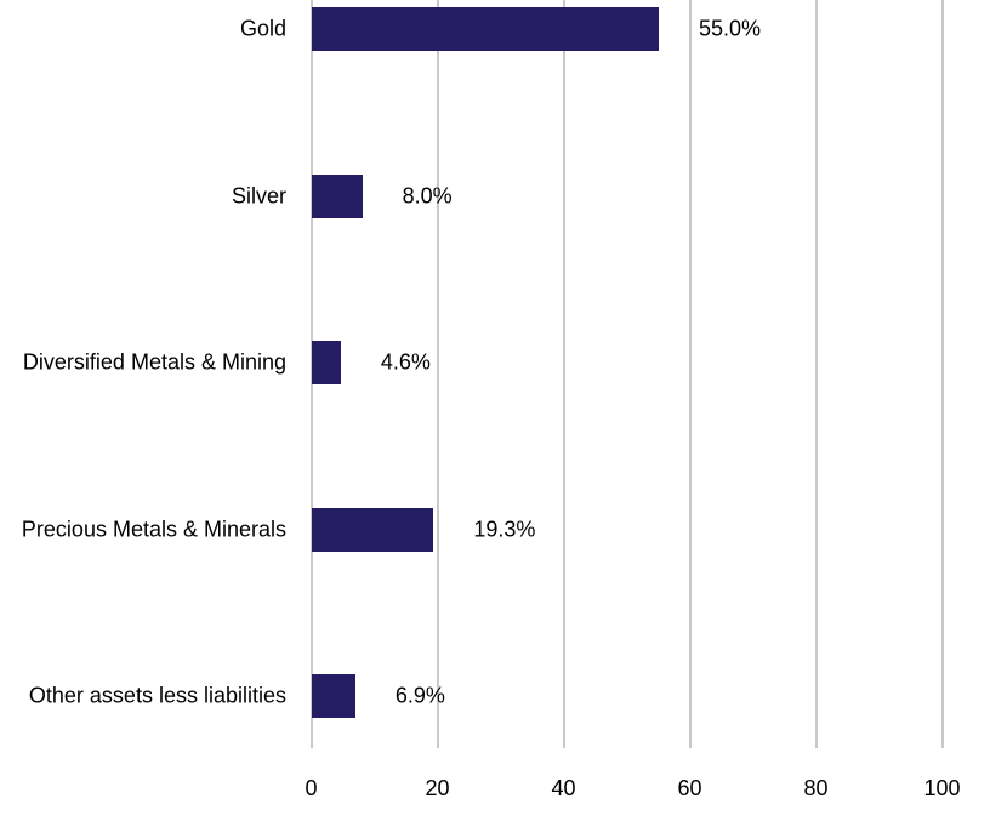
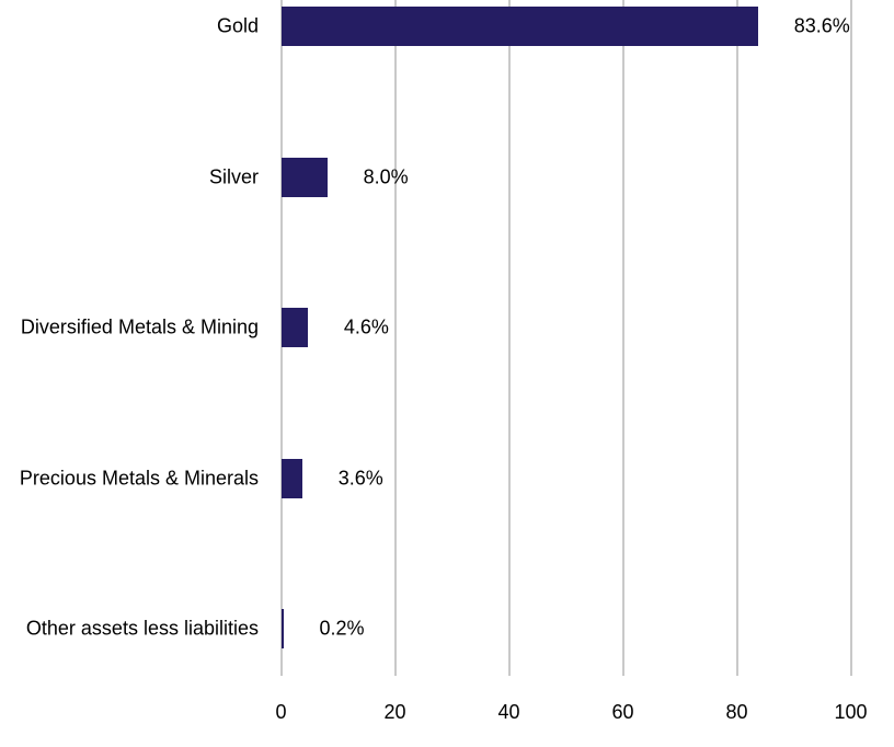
Gold: 55.0% -> 83.6%
Precious Metals & Minerals: 19.3% -> 3.6%
Other assets less liabilities: 6.9% -> 0.2%
